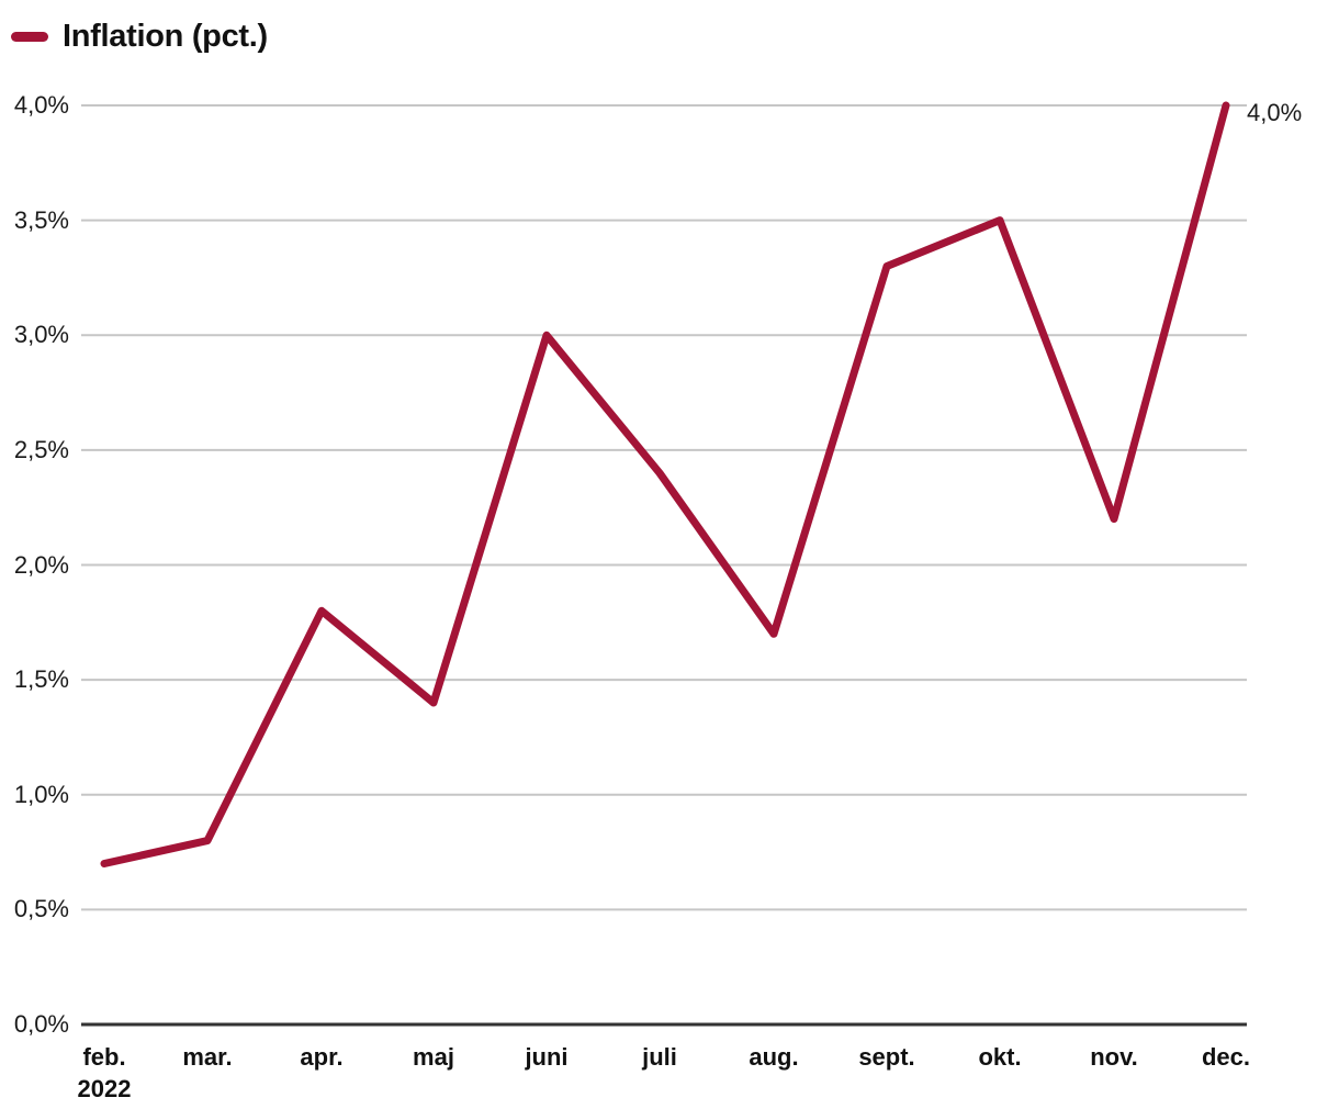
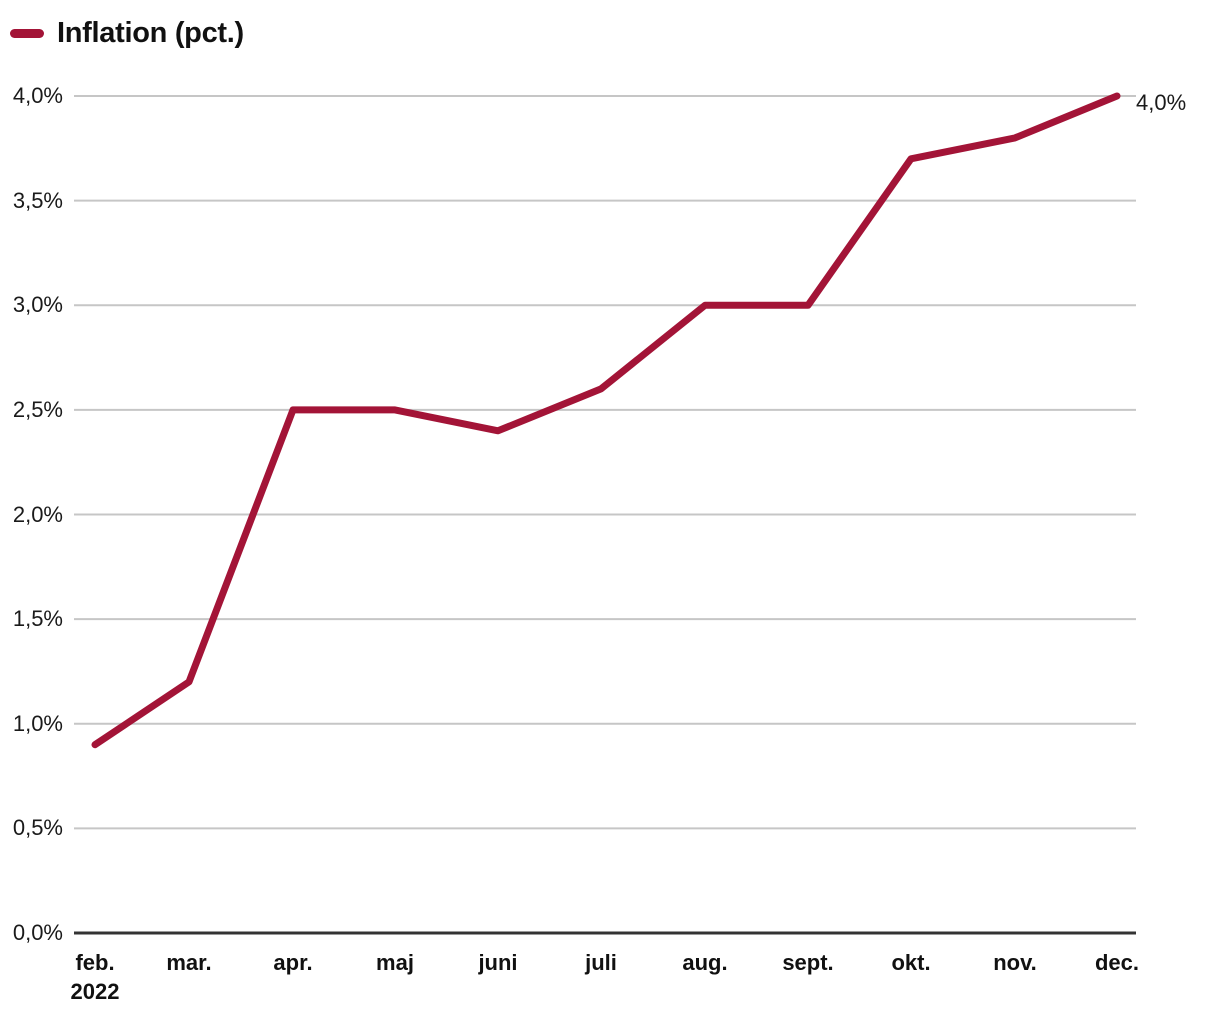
feb.: 0,7% -> 0,9%
mar.: 0,8% -> 1,2%
apr.: 1,8% -> 2,5%
maj: 1,4% -> 2,5%
juni: 3,0% -> 2,4%
juli: 2,4% -> 2,6%
aug.: 1,7% -> 3,0%
sept.: 3,3% -> 3,0%
okt.: 3,5% -> 3,7%
nov.: 2,2% -> 3,8%
